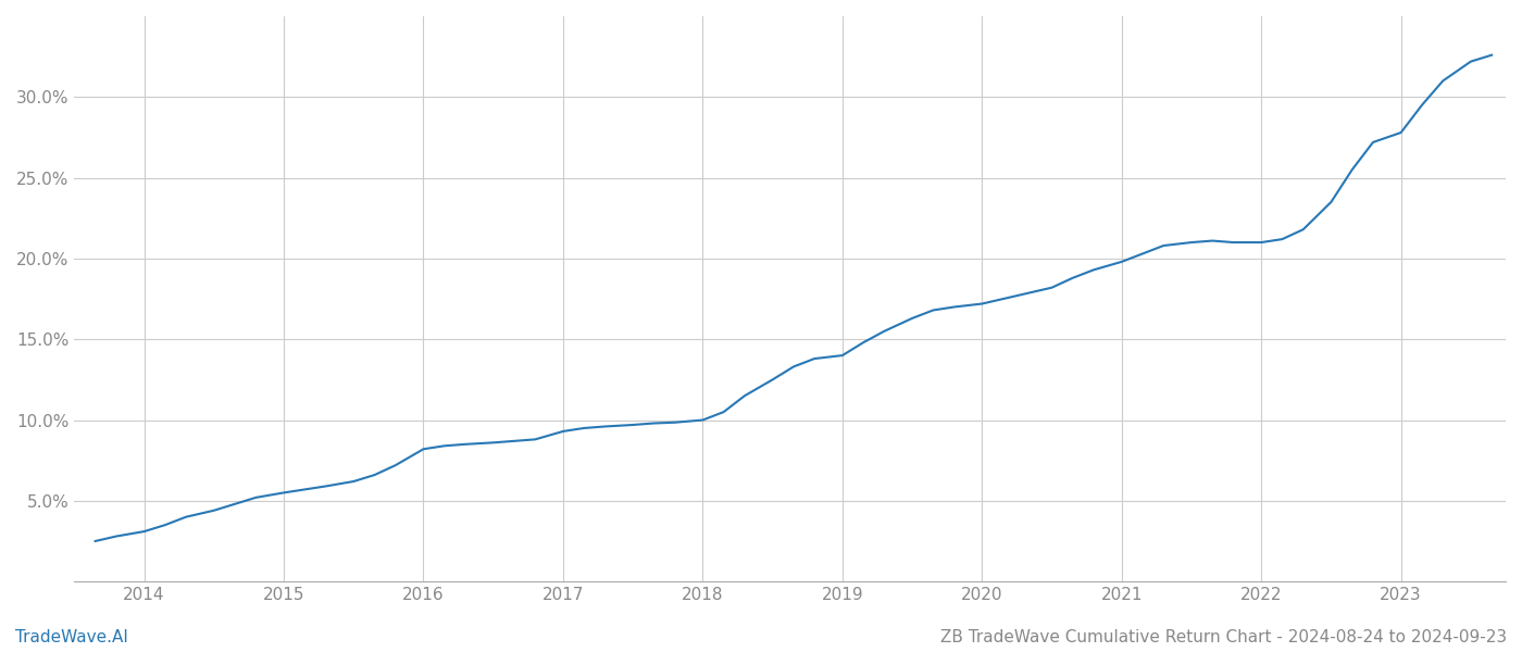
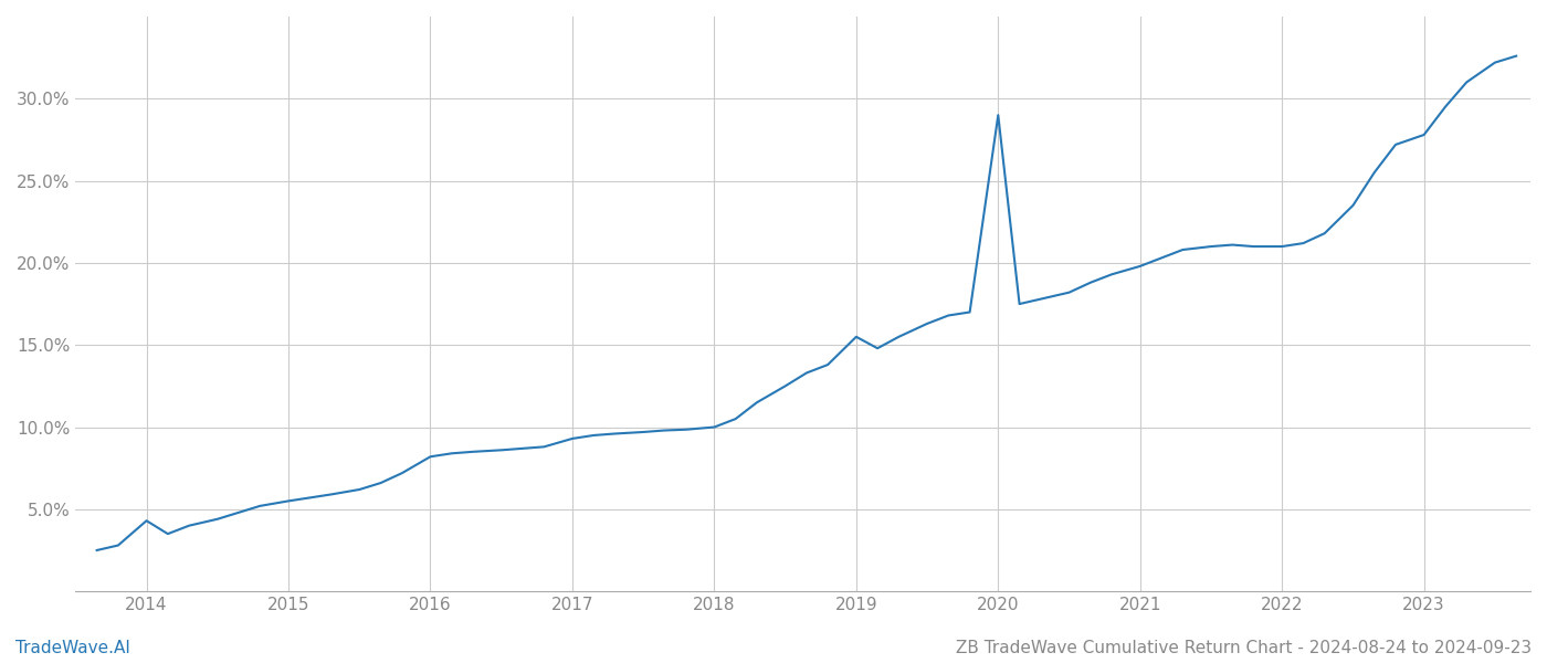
2014: 3.1% -> 4.3%
2019: 14.0% -> 15.5%
2020: 17.2% -> 29.0%
